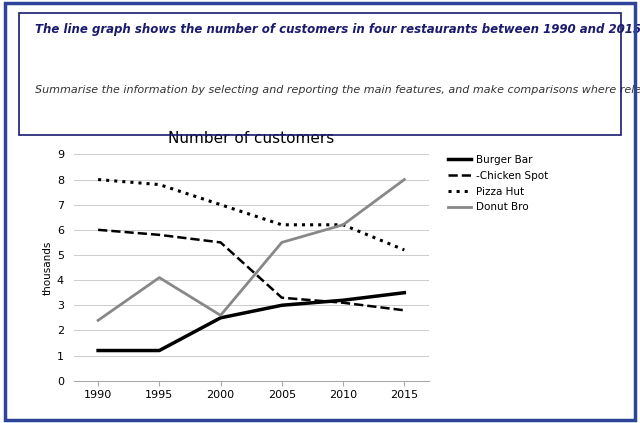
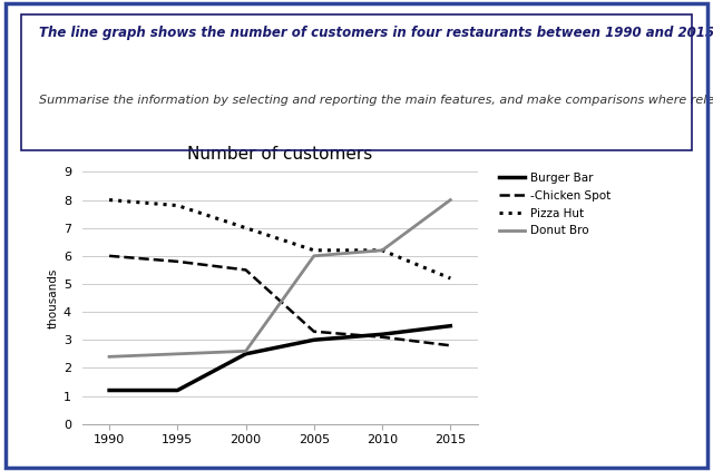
Donut Bro/1995: 4.1 -> 2.5
Donut Bro/2005: 5.5 -> 6.0
